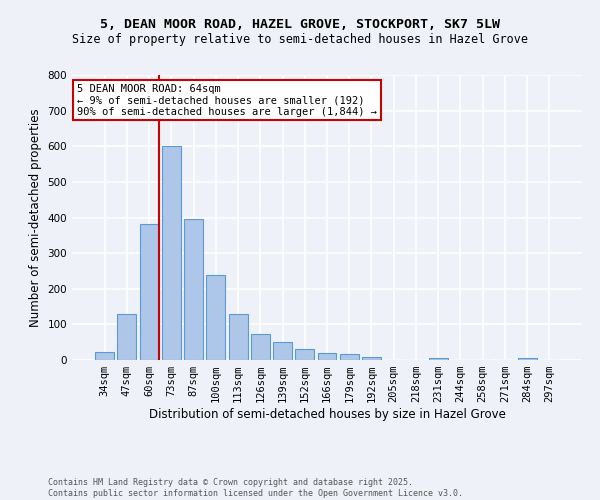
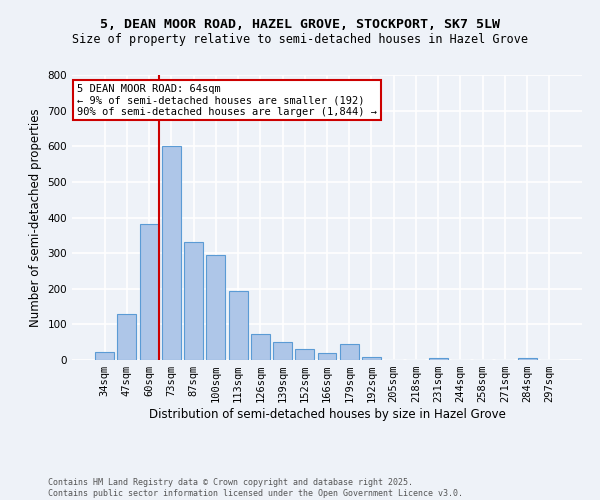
87sqm: 395 -> 330
100sqm: 240 -> 295
113sqm: 128 -> 195
179sqm: 18 -> 45
